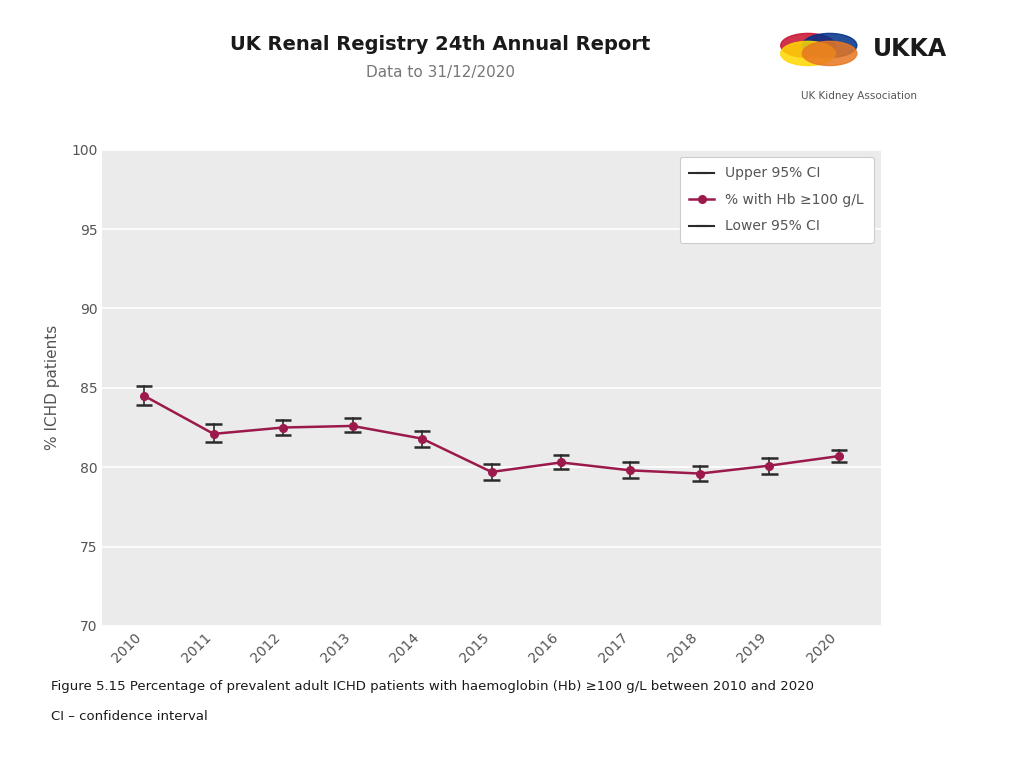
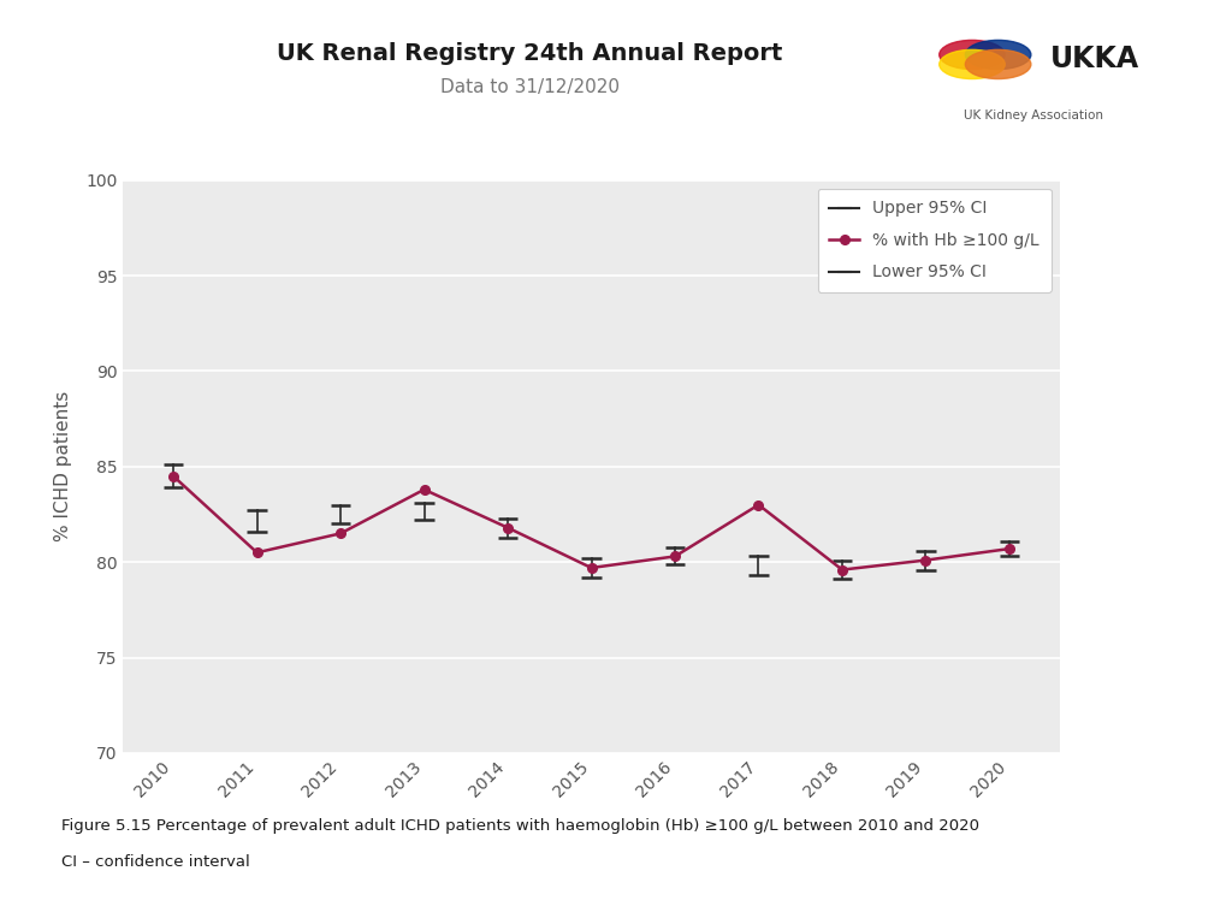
2011: 82.1 -> 80.5
2012: 82.5 -> 81.5
2013: 82.6 -> 83.8
2017: 79.8 -> 83.0
